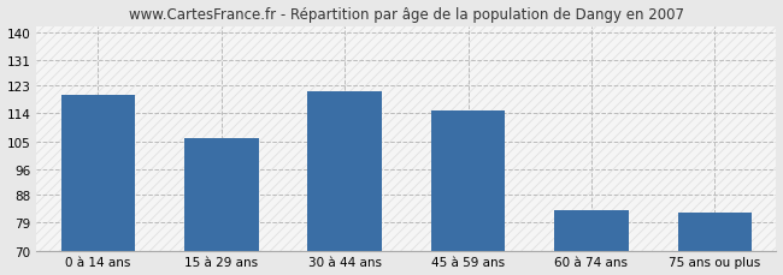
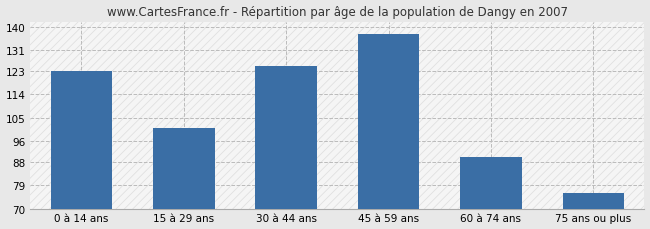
0 à 14 ans: 120 -> 123
15 à 29 ans: 106 -> 101
30 à 44 ans: 121 -> 125
45 à 59 ans: 115 -> 137
60 à 74 ans: 83 -> 90
75 ans ou plus: 82 -> 76
